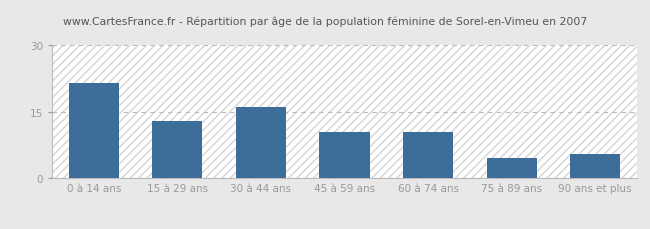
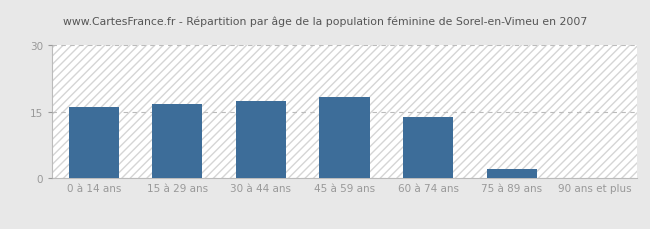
0 à 14 ans: 21.5 -> 16.0
15 à 29 ans: 13.0 -> 16.8
30 à 44 ans: 16.0 -> 17.5
45 à 59 ans: 10.5 -> 18.2
60 à 74 ans: 10.5 -> 13.8
75 à 89 ans: 4.5 -> 2.2
90 ans et plus: 5.5 -> 0.1
